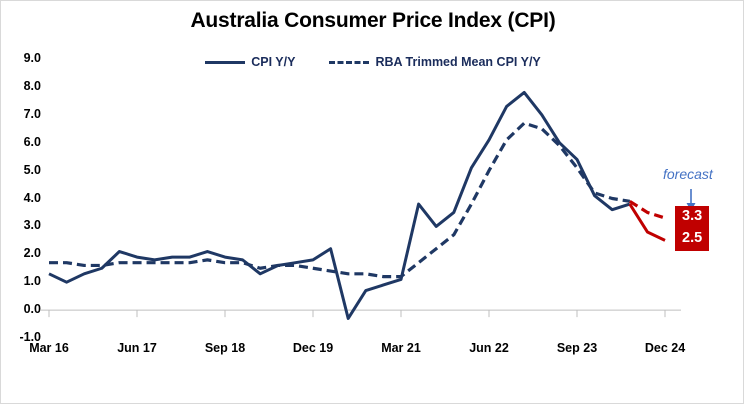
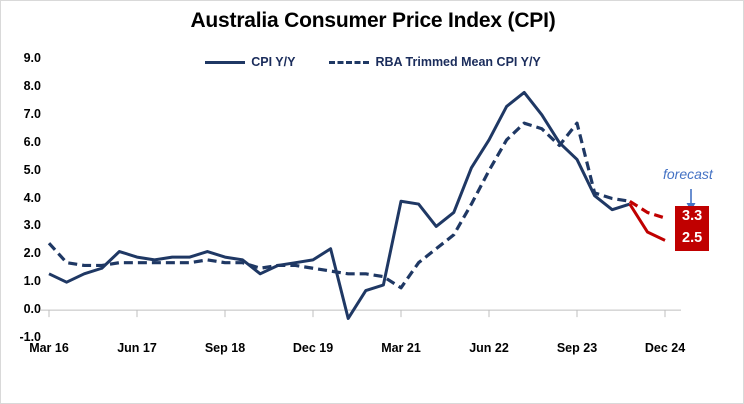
RBA Trimmed Mean CPI Y/Y/Mar 16: 1.7 -> 2.4
CPI Y/Y/Mar 21: 1.1 -> 3.9
RBA Trimmed Mean CPI Y/Y/Mar 21: 1.2 -> 0.8
RBA Trimmed Mean CPI Y/Y/Sep 23: 5.1 -> 6.7
